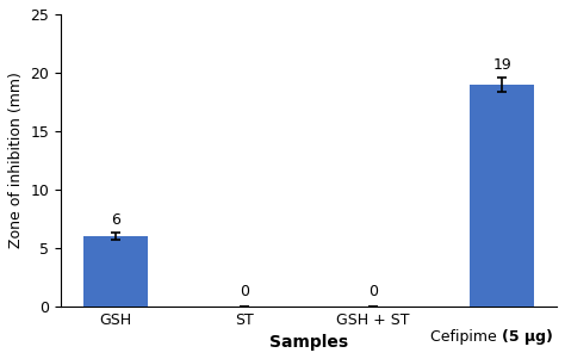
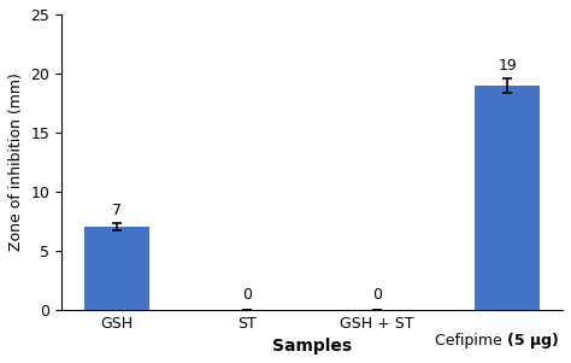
GSH: 6 -> 7
